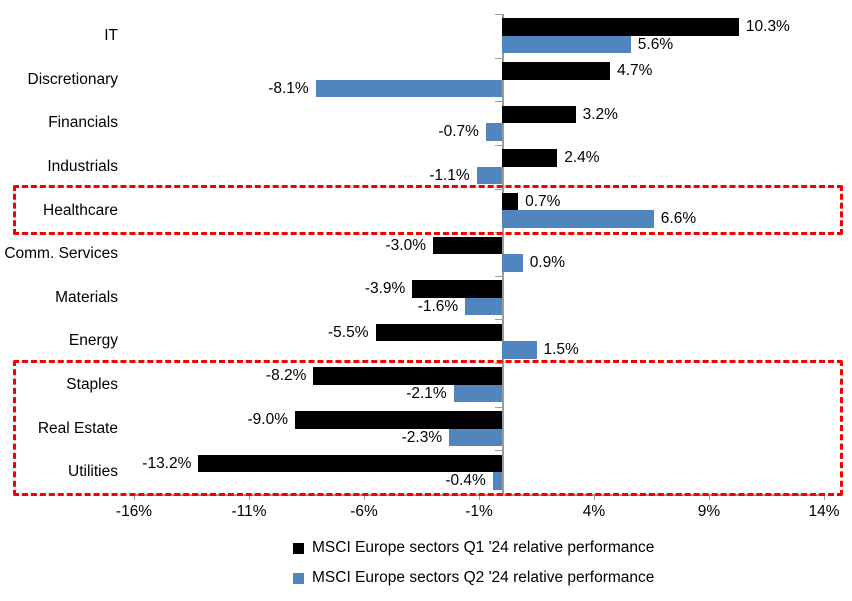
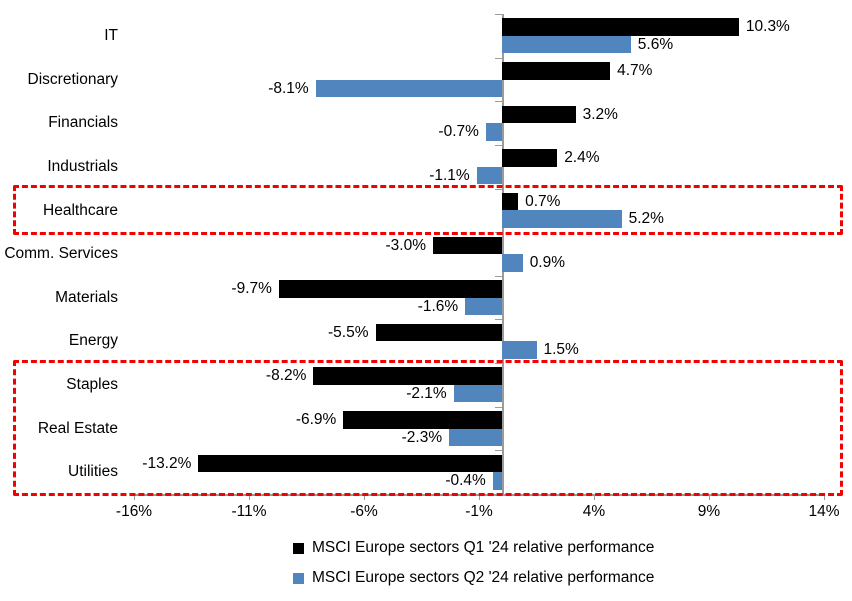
MSCI Europe sectors Q2 '24 relative performance/Healthcare: 6.6% -> 5.2%
MSCI Europe sectors Q1 '24 relative performance/Materials: -3.9% -> -9.7%
MSCI Europe sectors Q1 '24 relative performance/Real Estate: -9.0% -> -6.9%
